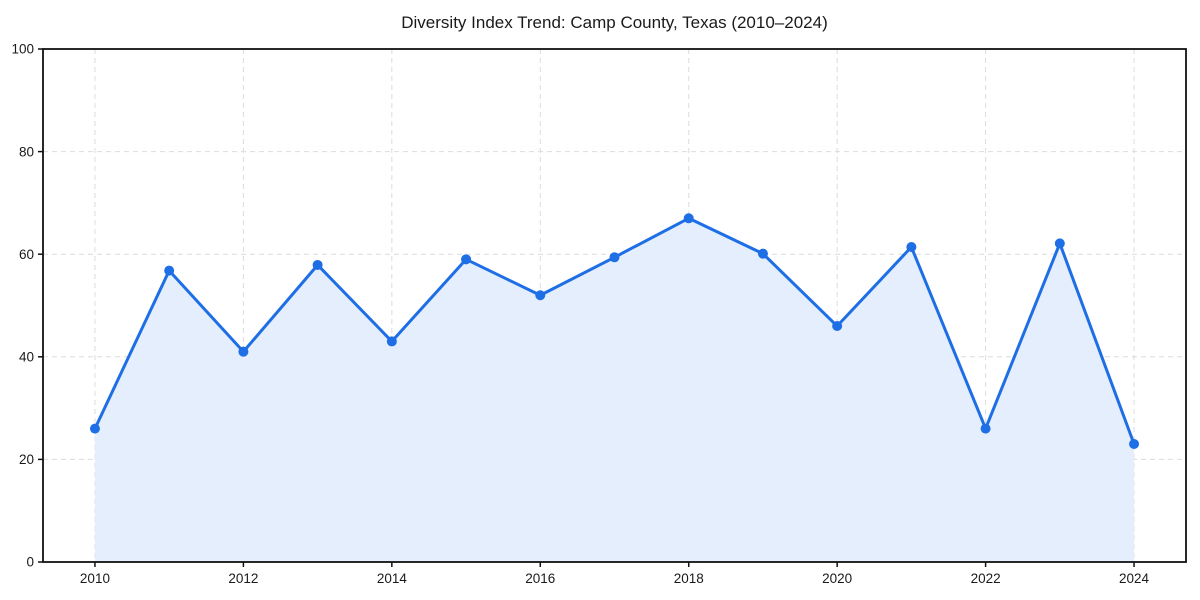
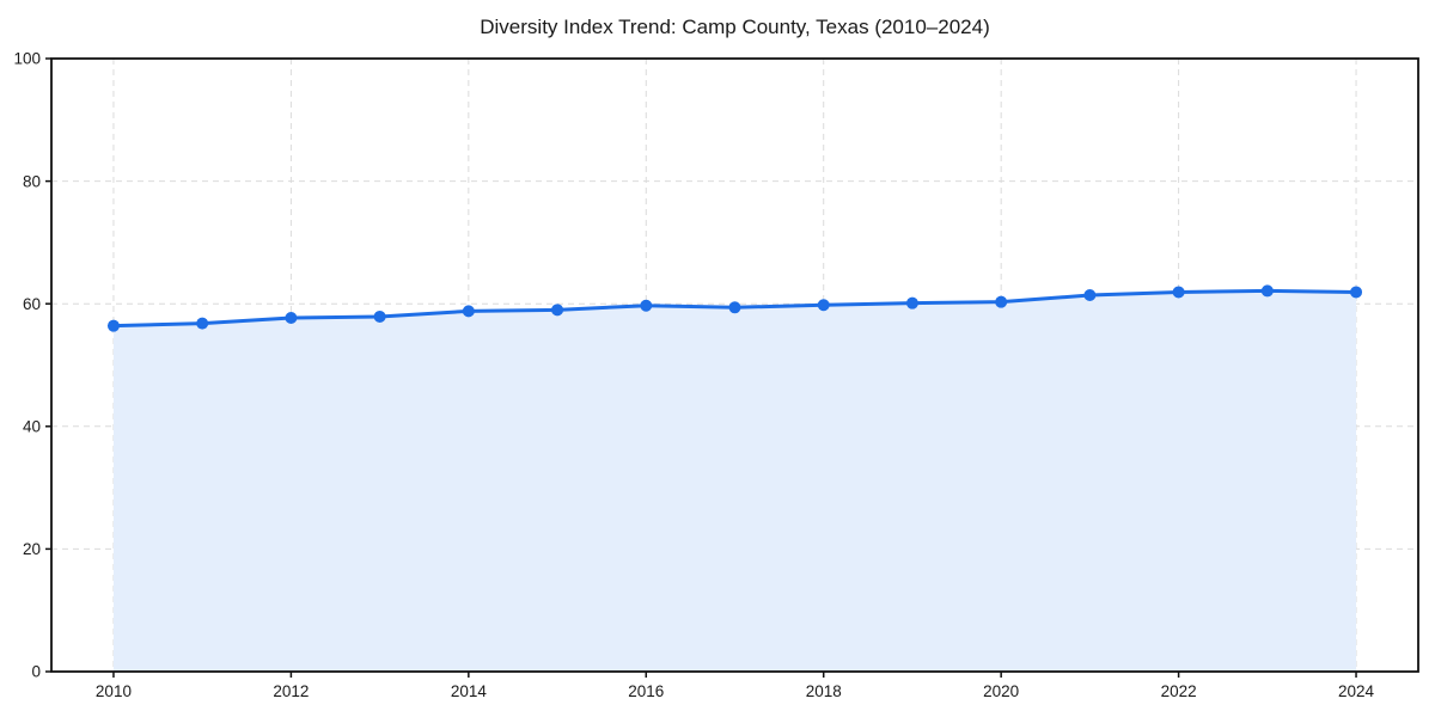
2010: 26 -> 56
2012: 41 -> 58
2014: 43 -> 59
2016: 52 -> 60
2018: 67 -> 60
2020: 46 -> 60
2022: 26 -> 62
2024: 23 -> 62
